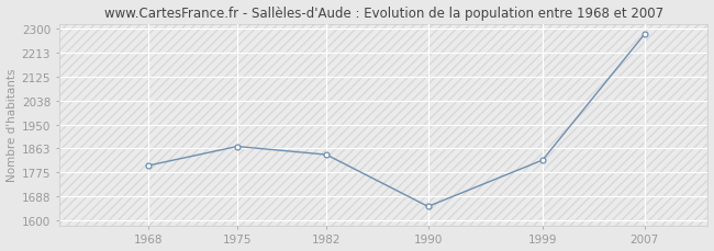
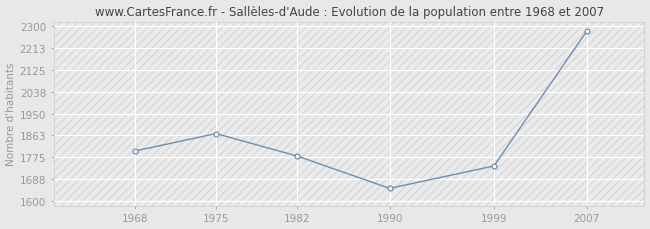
1982: 1840 -> 1780
1999: 1820 -> 1740
